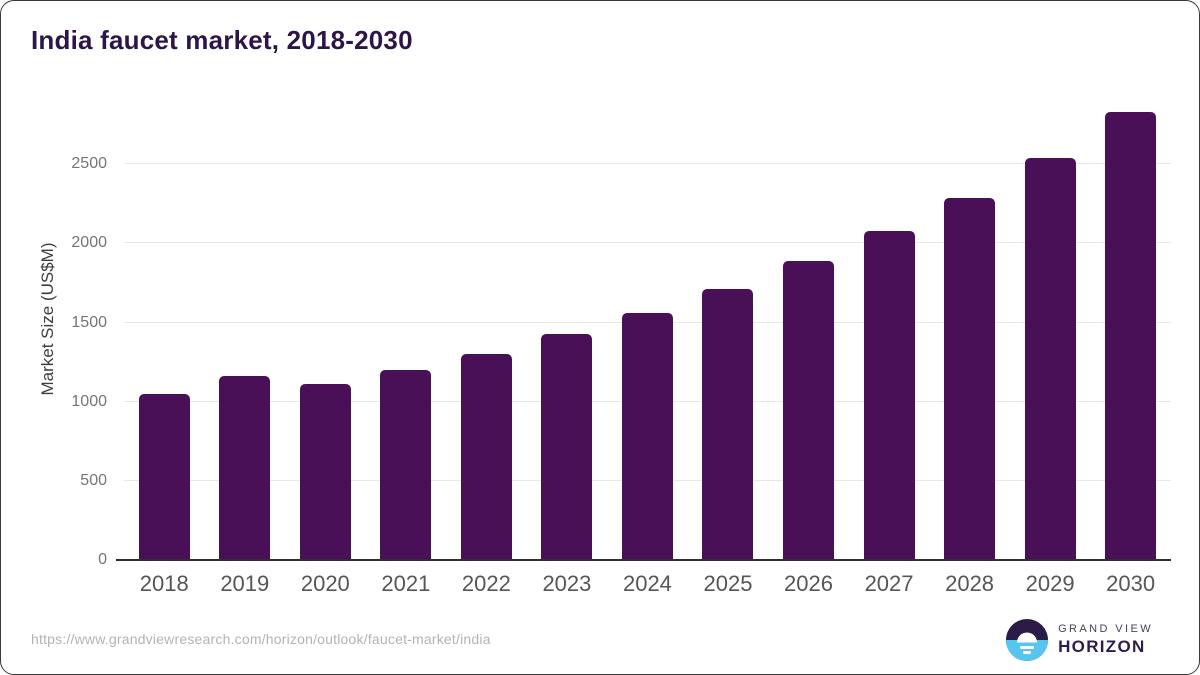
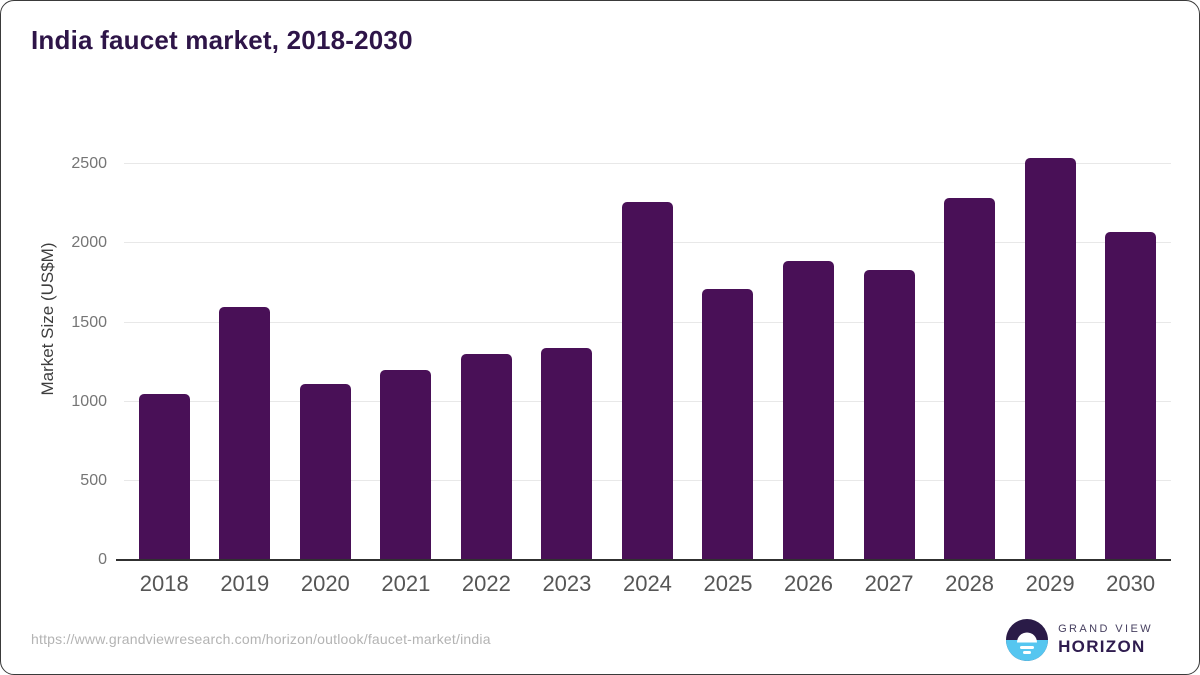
2019: 1160 -> 1600
2023: 1430 -> 1340
2024: 1560 -> 2260
2027: 2080 -> 1830
2030: 2830 -> 2070
